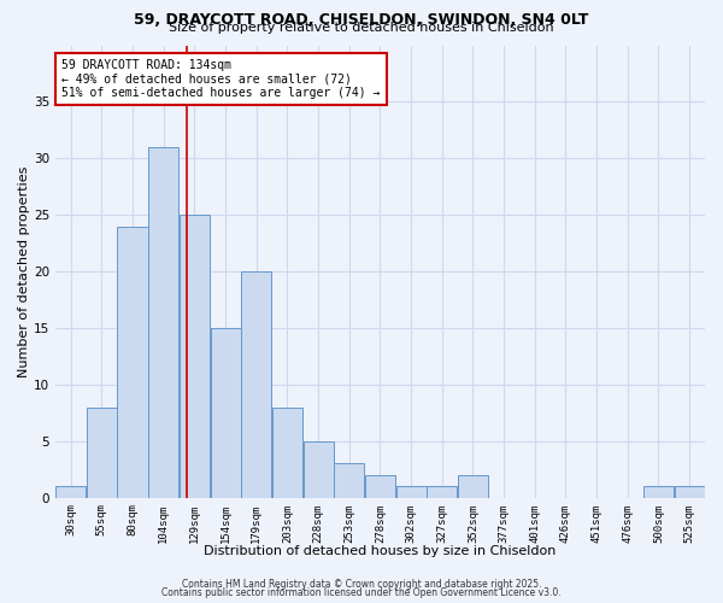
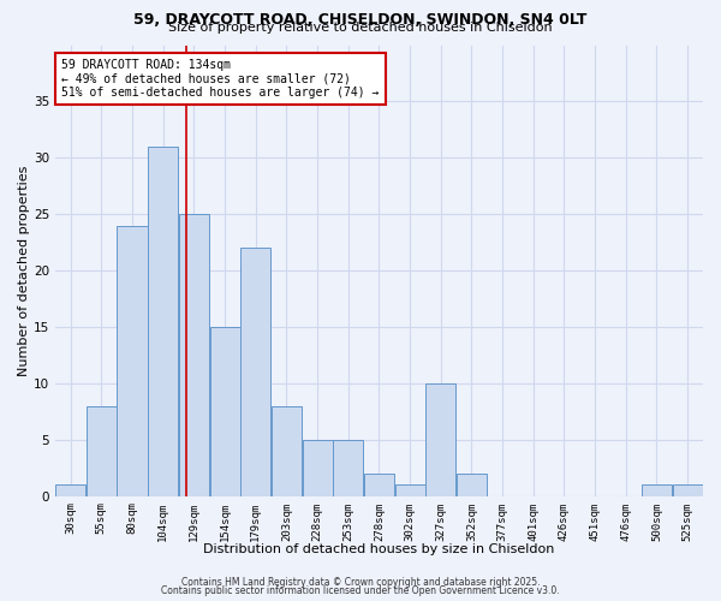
179sqm: 20 -> 22
253sqm: 3 -> 5
327sqm: 1 -> 10
